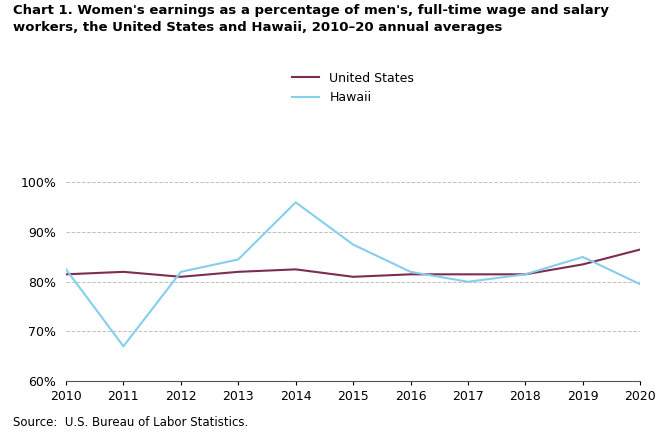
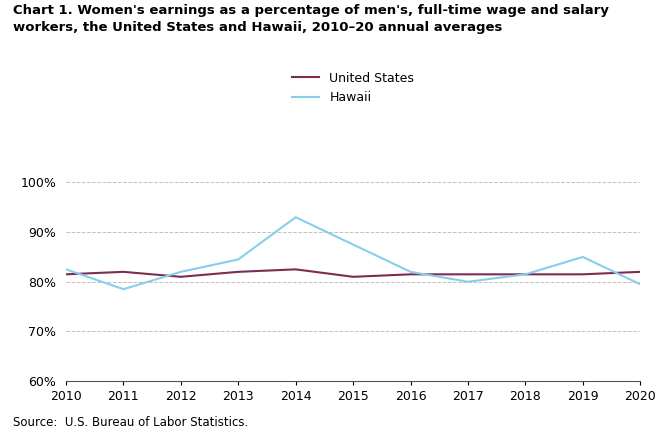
Hawaii/2011: 67.0% -> 78.5%
Hawaii/2014: 96.0% -> 93.0%
United States/2019: 83.5% -> 81.5%
United States/2020: 86.5% -> 82.0%
